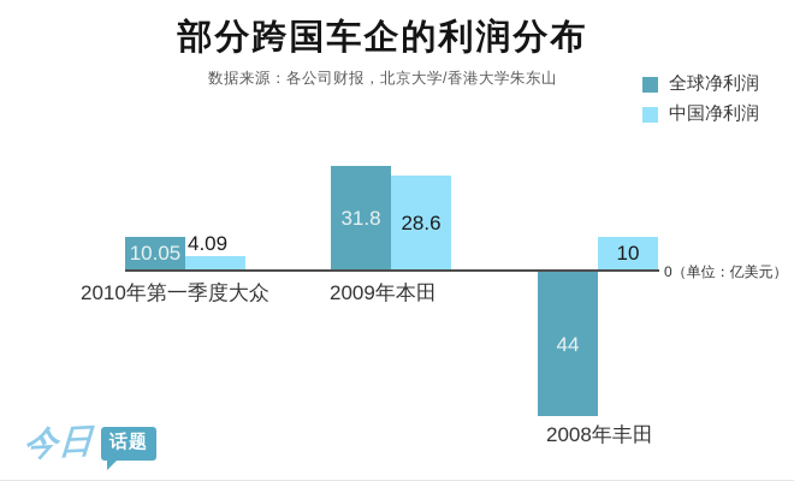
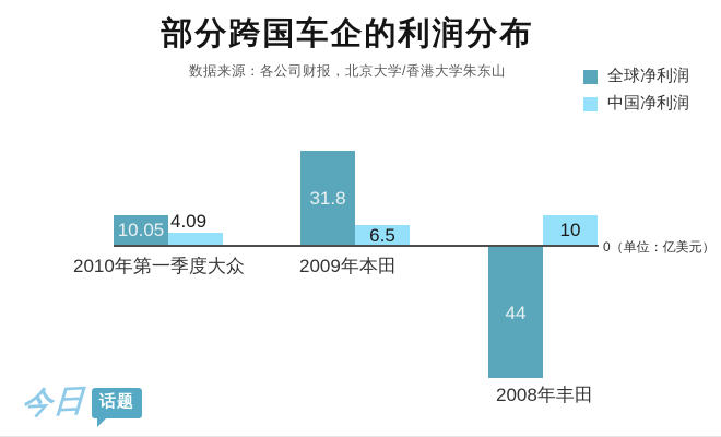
中国净利润/2009年本田: 28.6 -> 6.5
